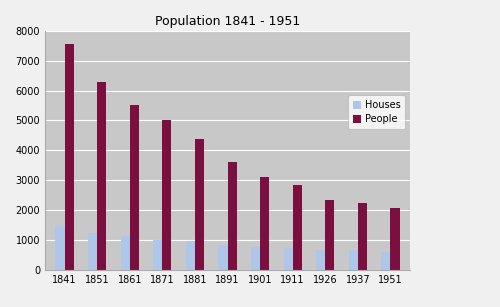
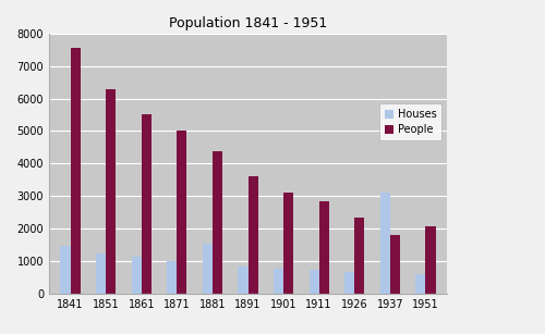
Houses/1881: 980 -> 1550
Houses/1937: 660 -> 3100
People/1937: 2230 -> 1800
